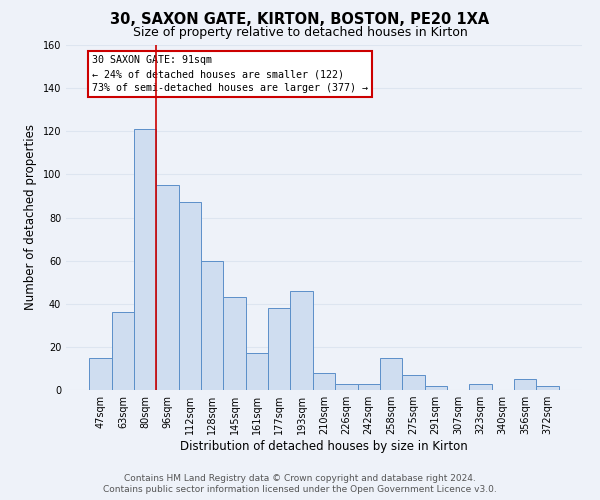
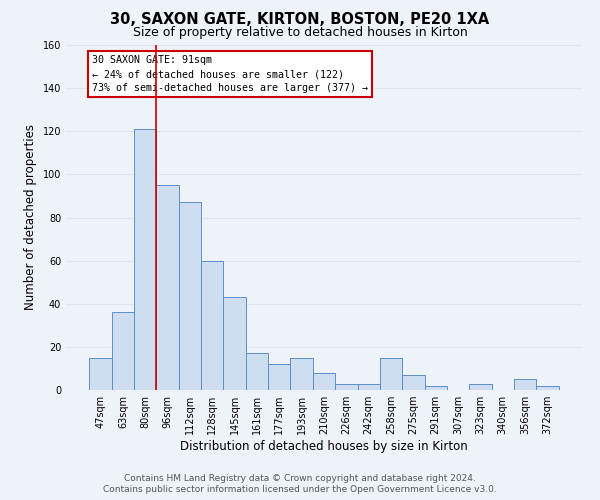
177sqm: 38 -> 12
193sqm: 46 -> 15
